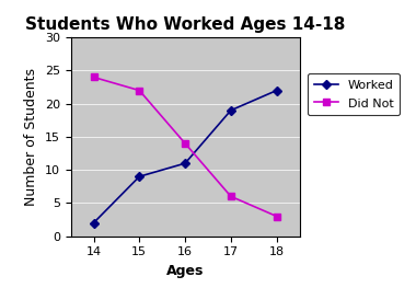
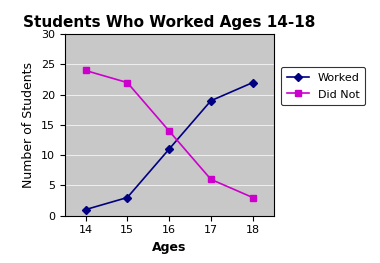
Worked/14: 2 -> 1
Worked/15: 9 -> 3
